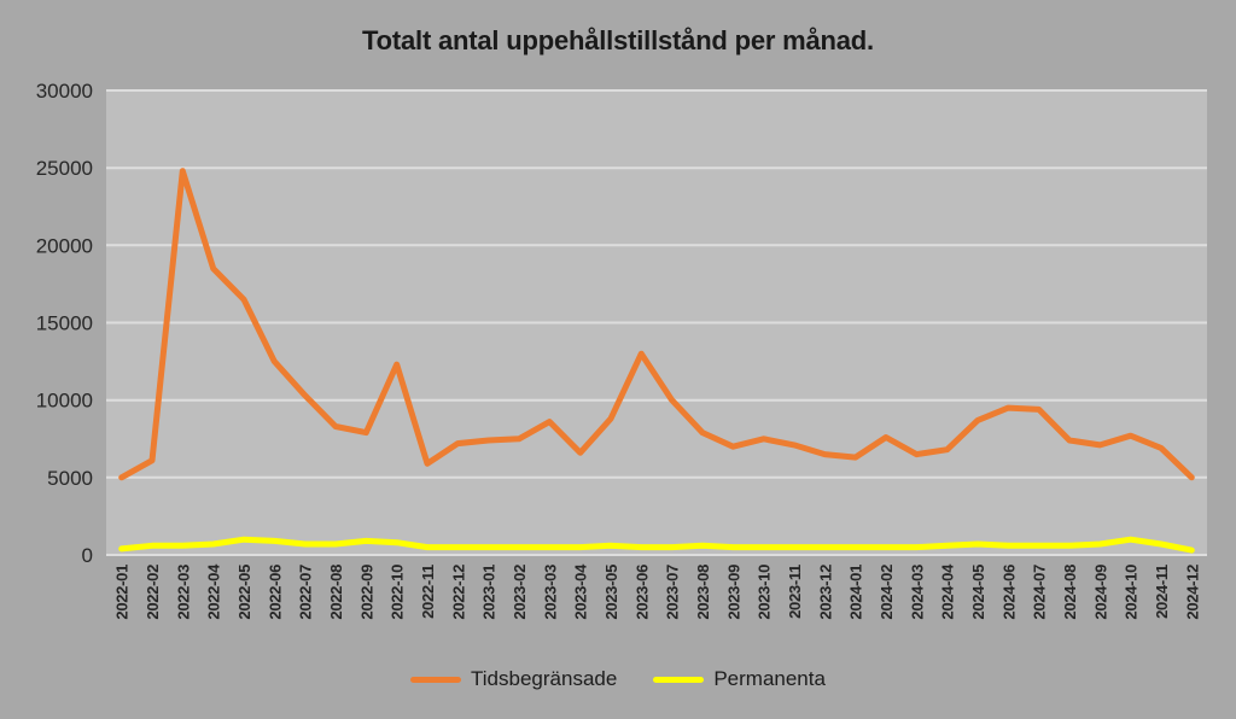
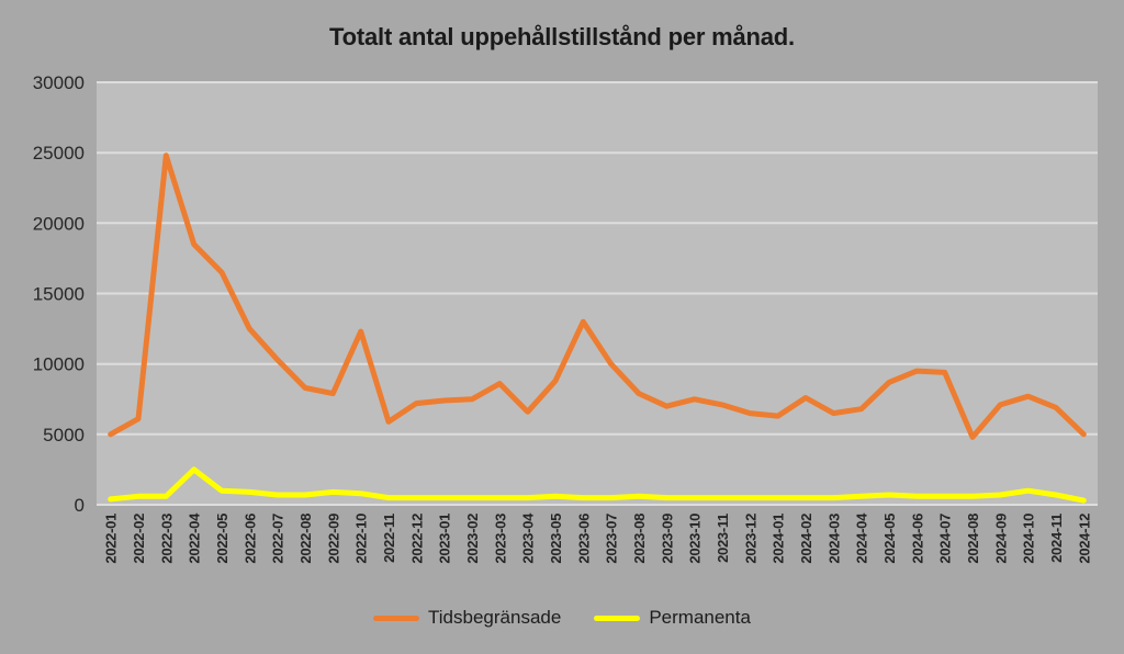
Permanenta/2022-04: 700 -> 2500
Tidsbegränsade/2024-08: 7400 -> 4800
